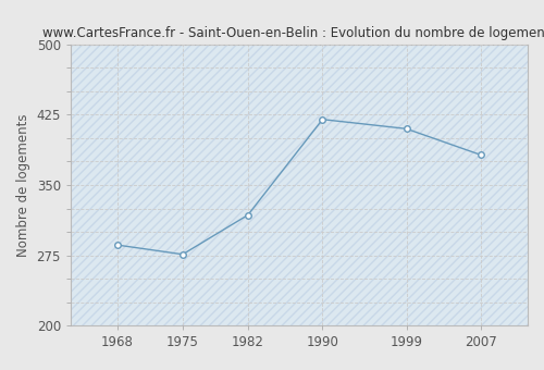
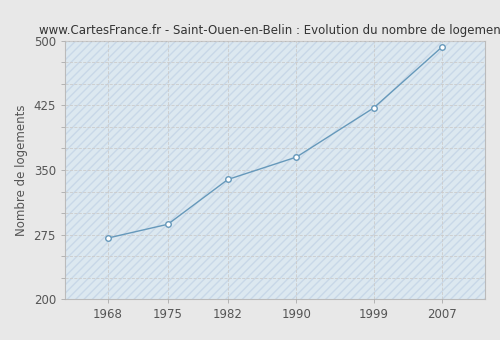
1968: 286 -> 271
1975: 276 -> 287
1982: 318 -> 339
1990: 420 -> 365
1999: 410 -> 422
2007: 382 -> 493
